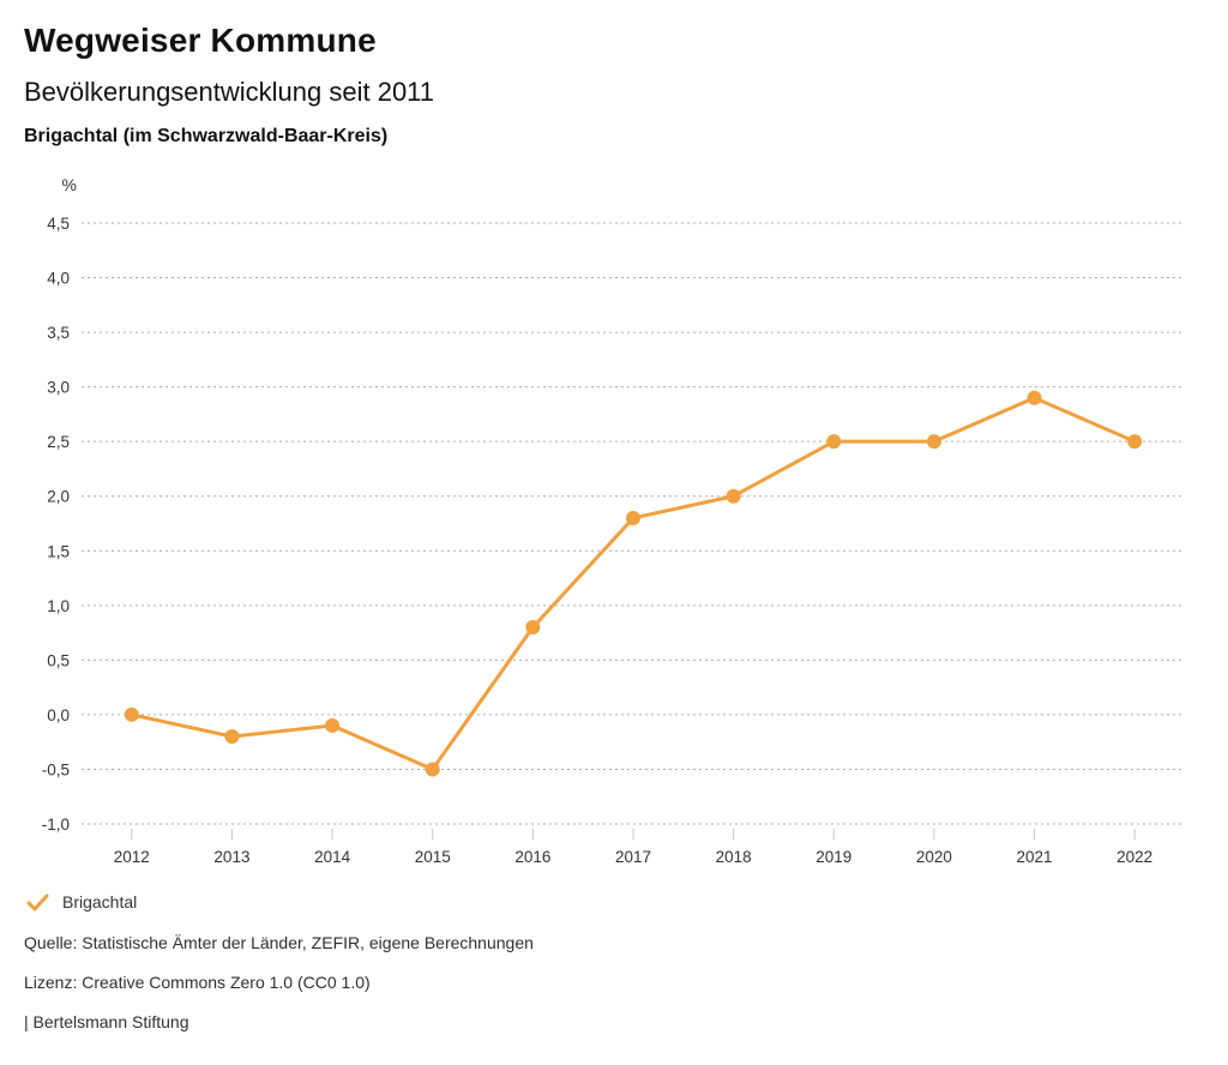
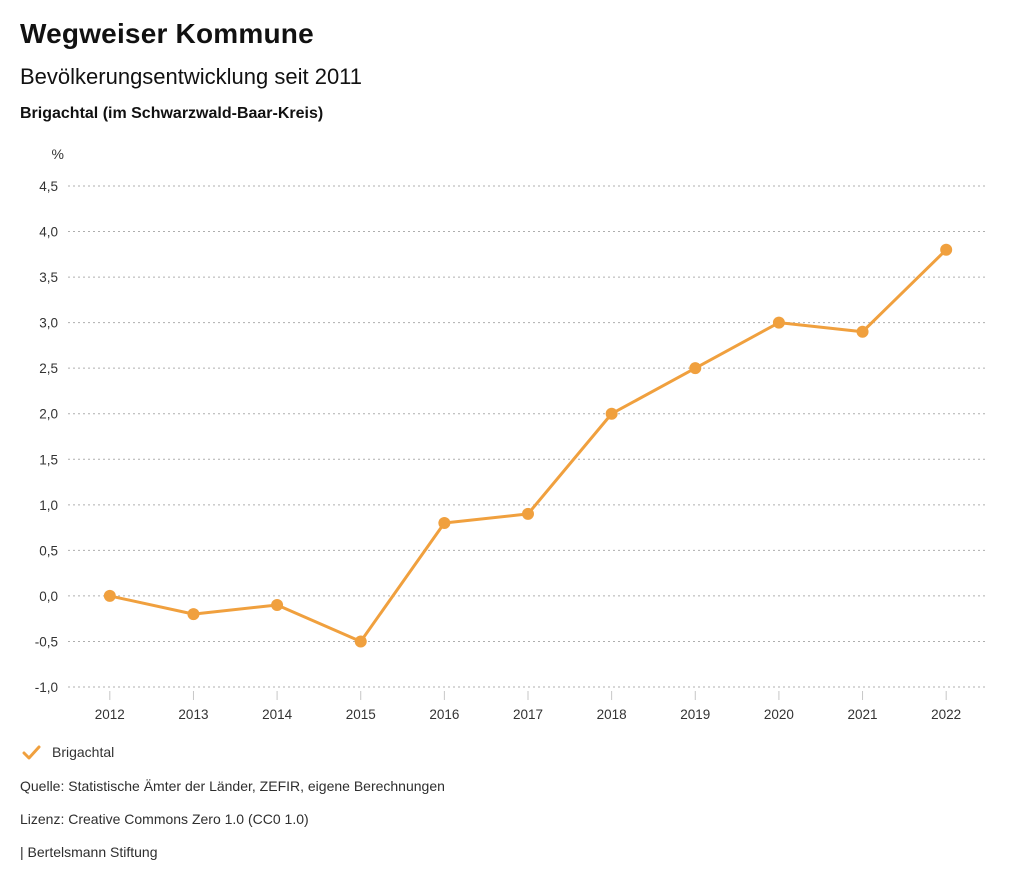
2017: 1,8 -> 0,9
2020: 2,5 -> 3,0
2022: 2,5 -> 3,8
